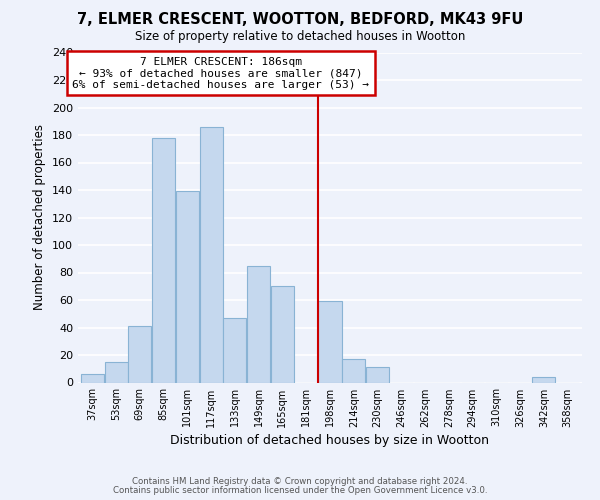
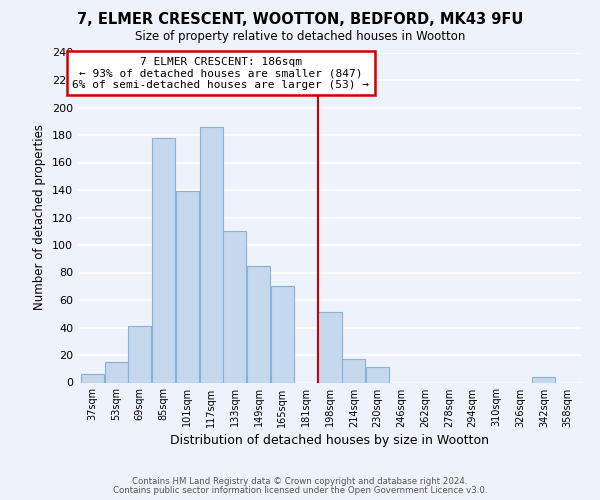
133sqm: 47 -> 110
198sqm: 59 -> 51
